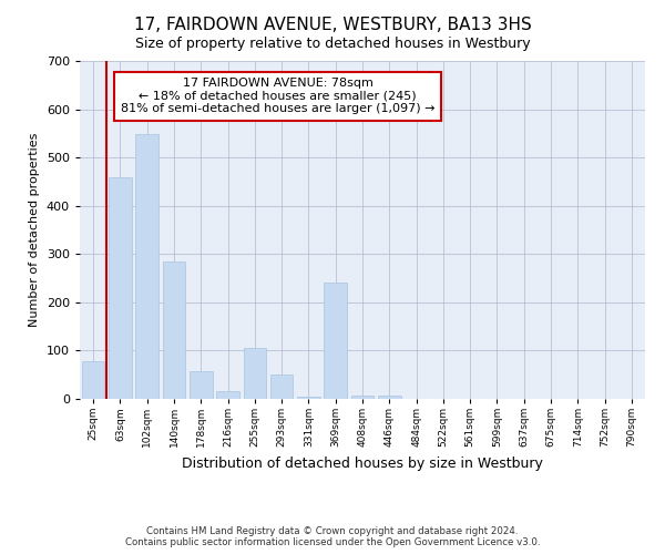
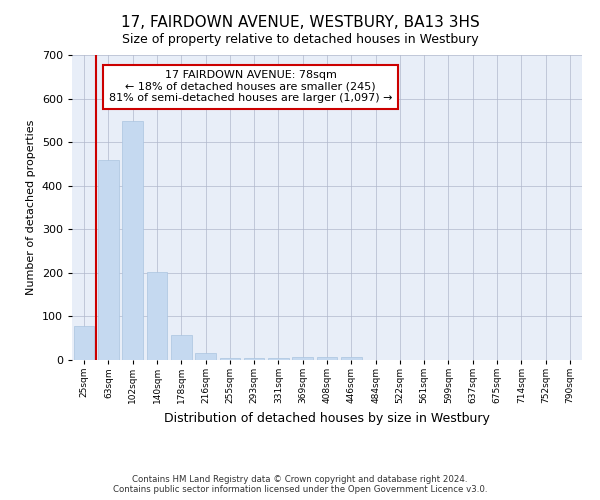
140sqm: 285 -> 203
255sqm: 105 -> 5
293sqm: 50 -> 5
369sqm: 240 -> 8
